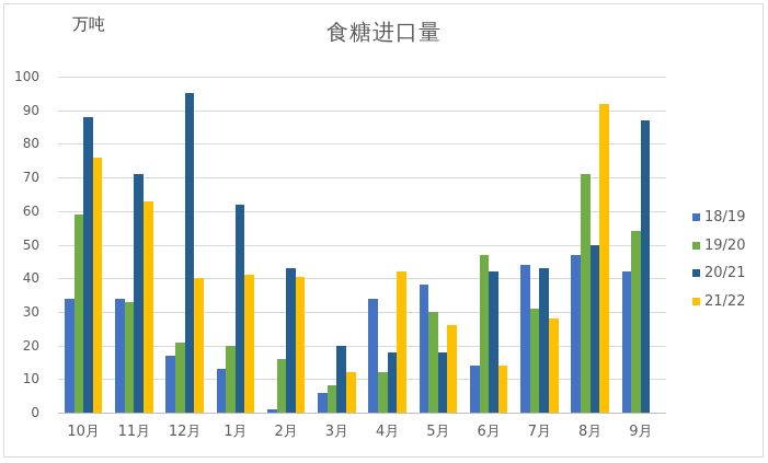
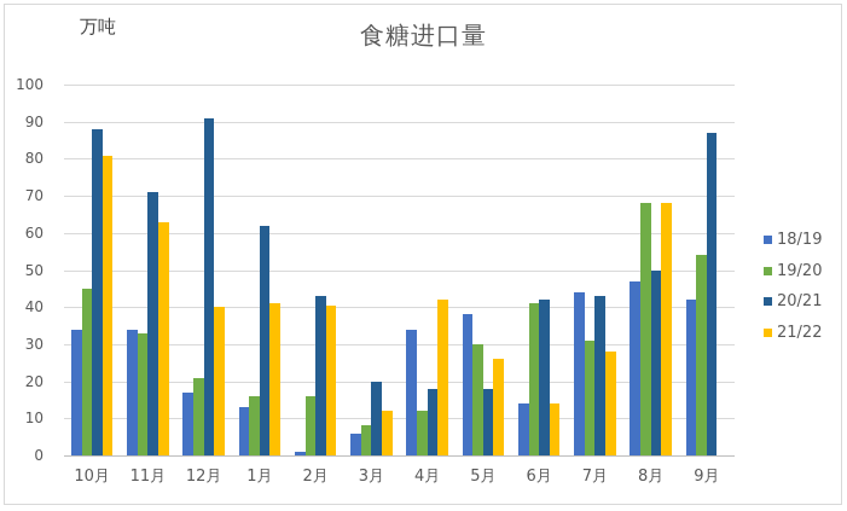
19/20/10月: 59 -> 45
21/22/10月: 76 -> 81
20/21/12月: 95 -> 91
19/20/1月: 20 -> 16
19/20/6月: 47 -> 41
19/20/8月: 71 -> 68
21/22/8月: 92 -> 68
